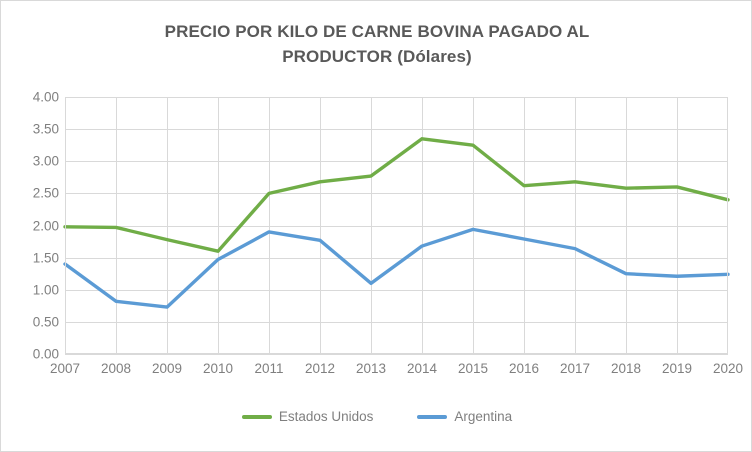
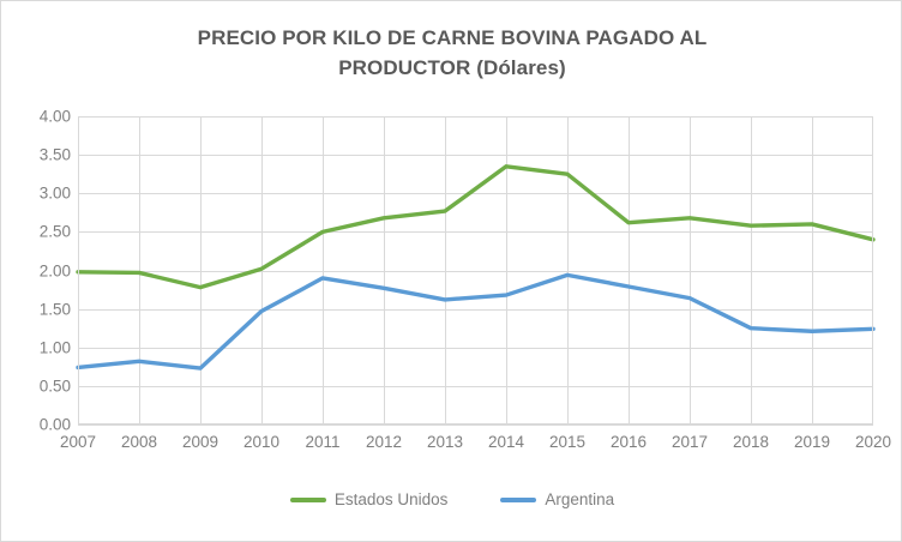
Argentina/2007: 1.4 -> 0.7
Estados Unidos/2010: 1.6 -> 2.0
Argentina/2013: 1.1 -> 1.6
